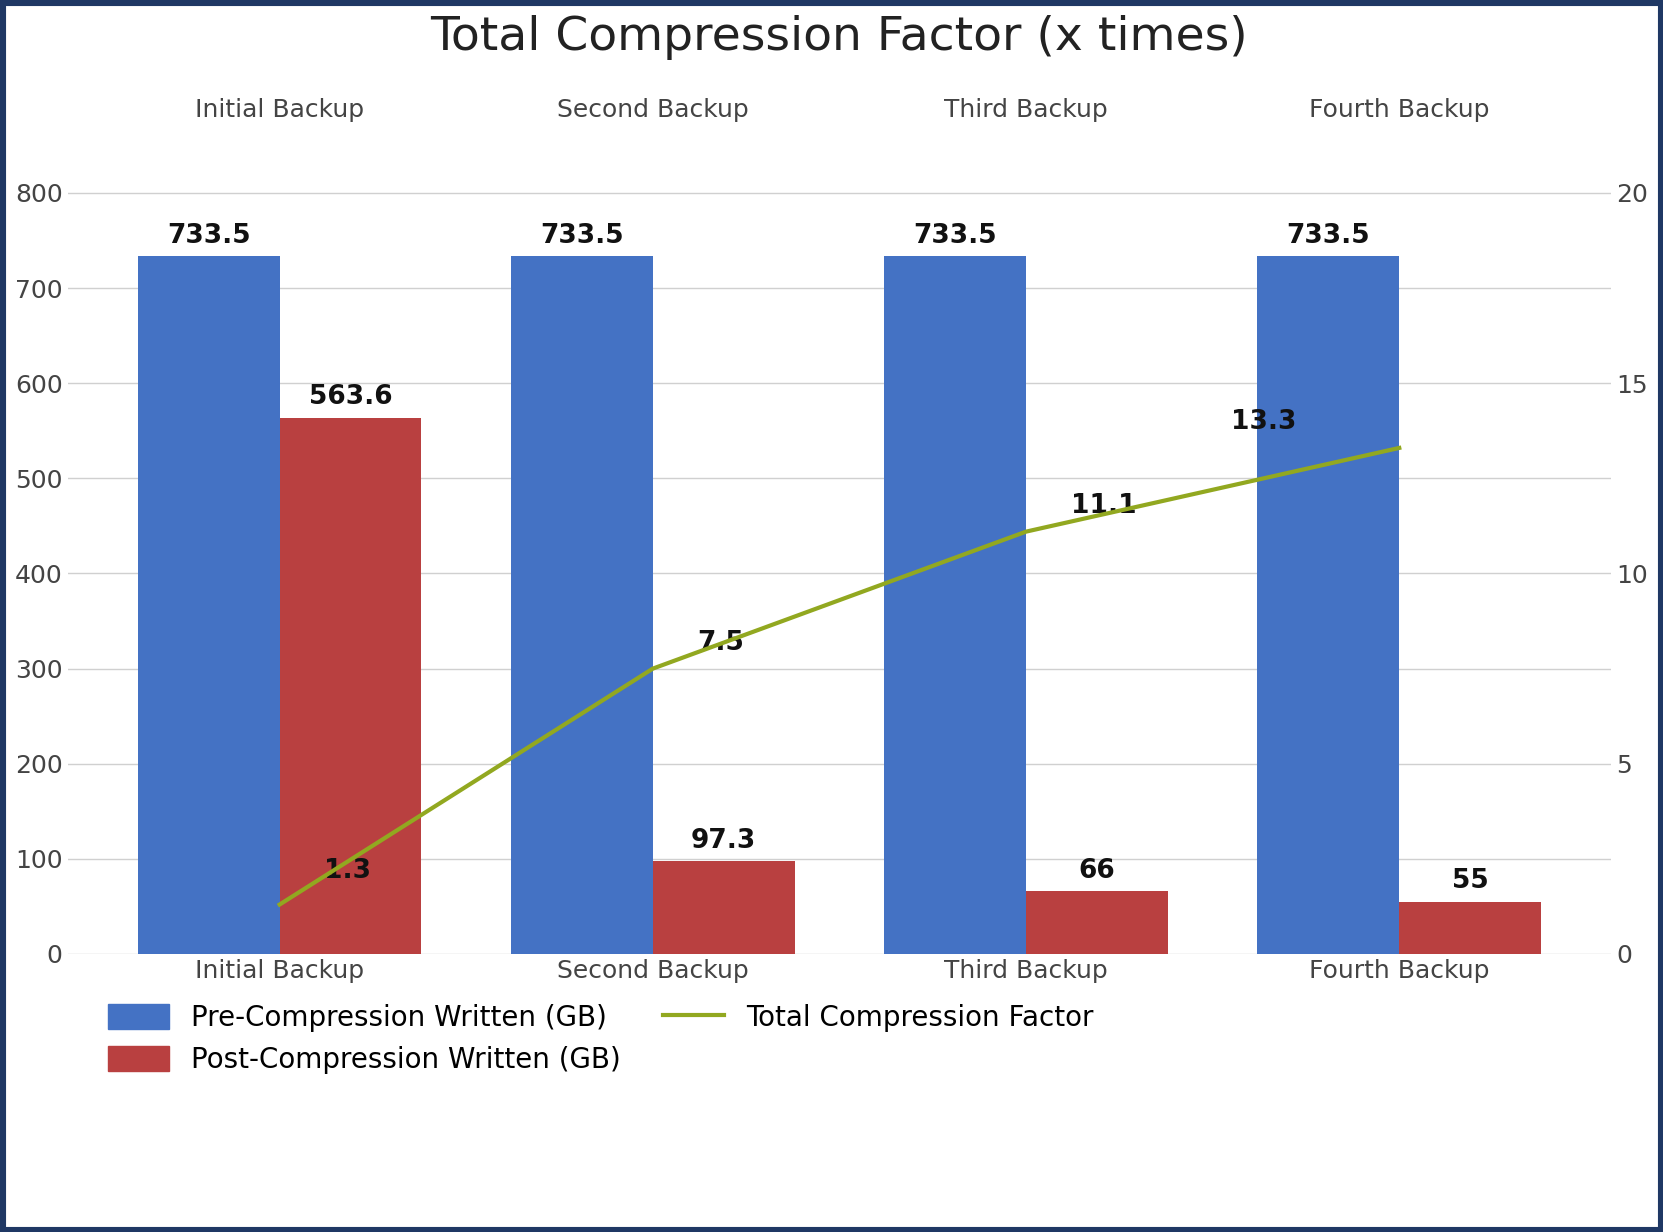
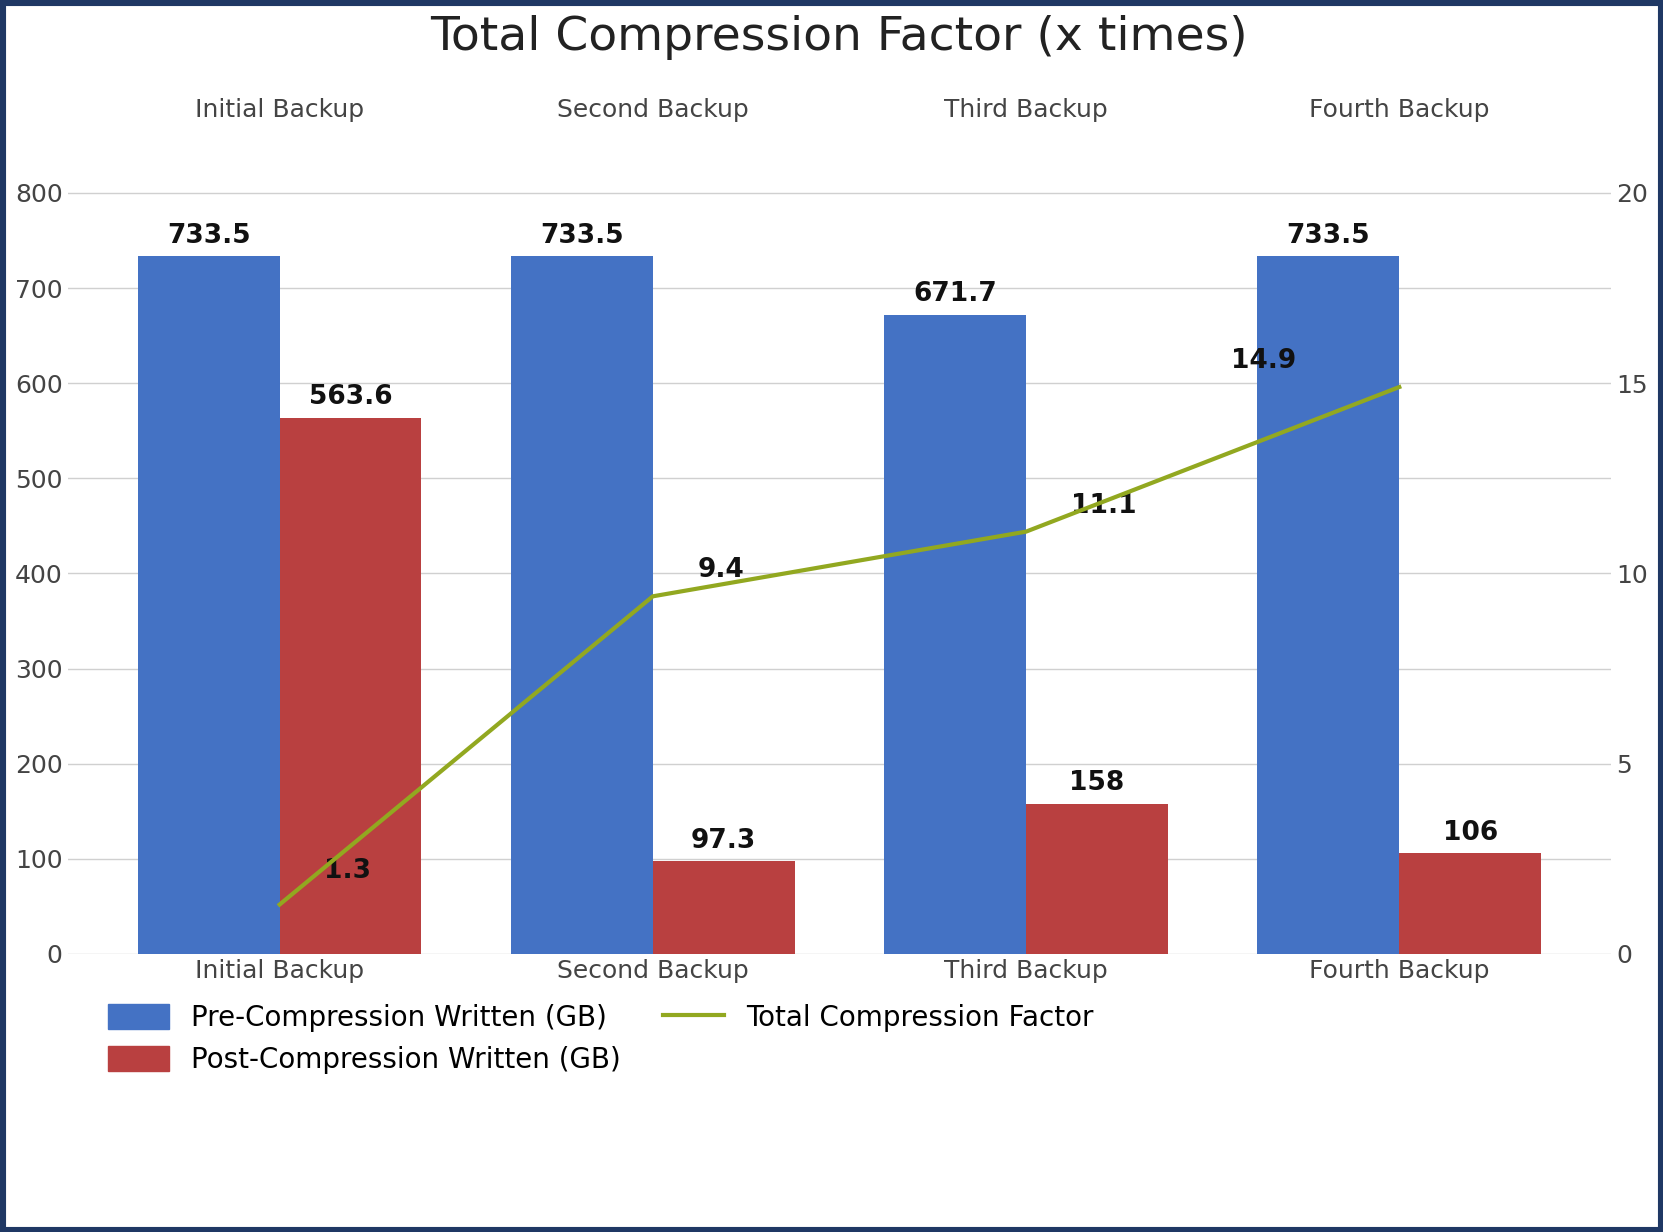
Total Compression Factor/Second Backup: 7.5 -> 9.4
Pre-Compression Written (GB)/Third Backup: 733.5 -> 671.7
Post-Compression Written (GB)/Third Backup: 66 -> 158
Total Compression Factor/Fourth Backup: 13.3 -> 14.9
Post-Compression Written (GB)/Fourth Backup: 55 -> 106
